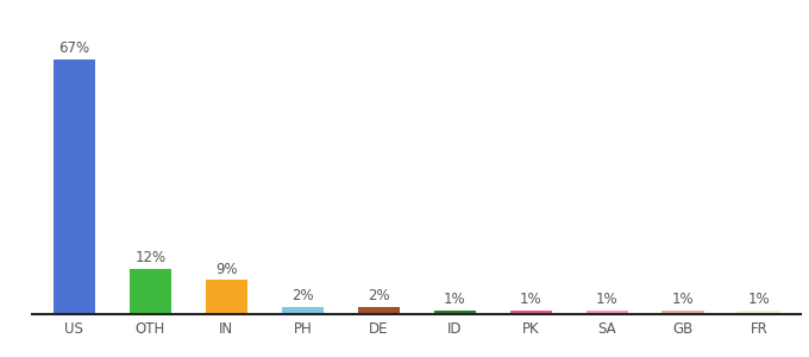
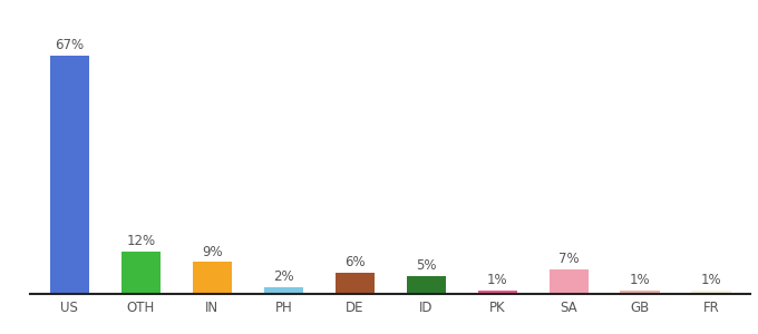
DE: 2% -> 6%
ID: 1% -> 5%
SA: 1% -> 7%
